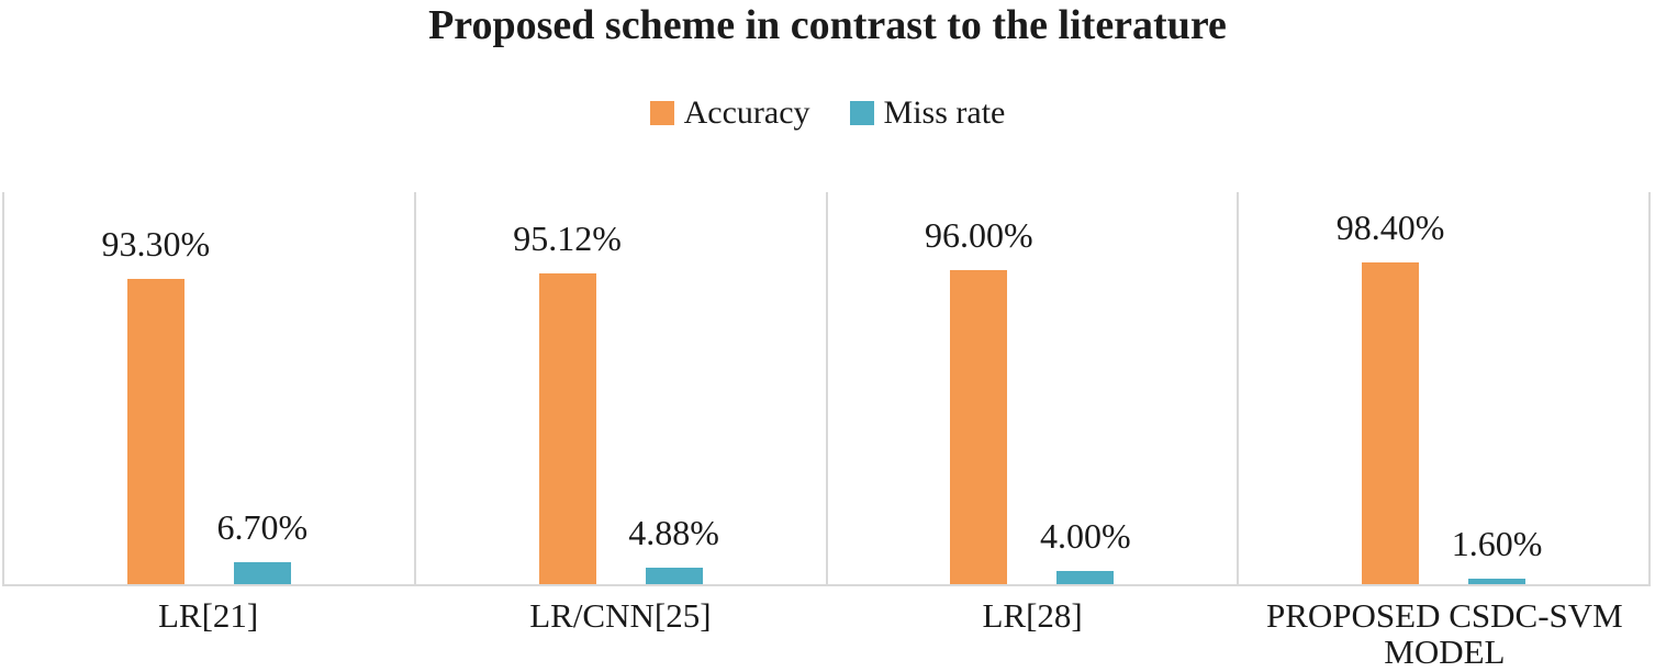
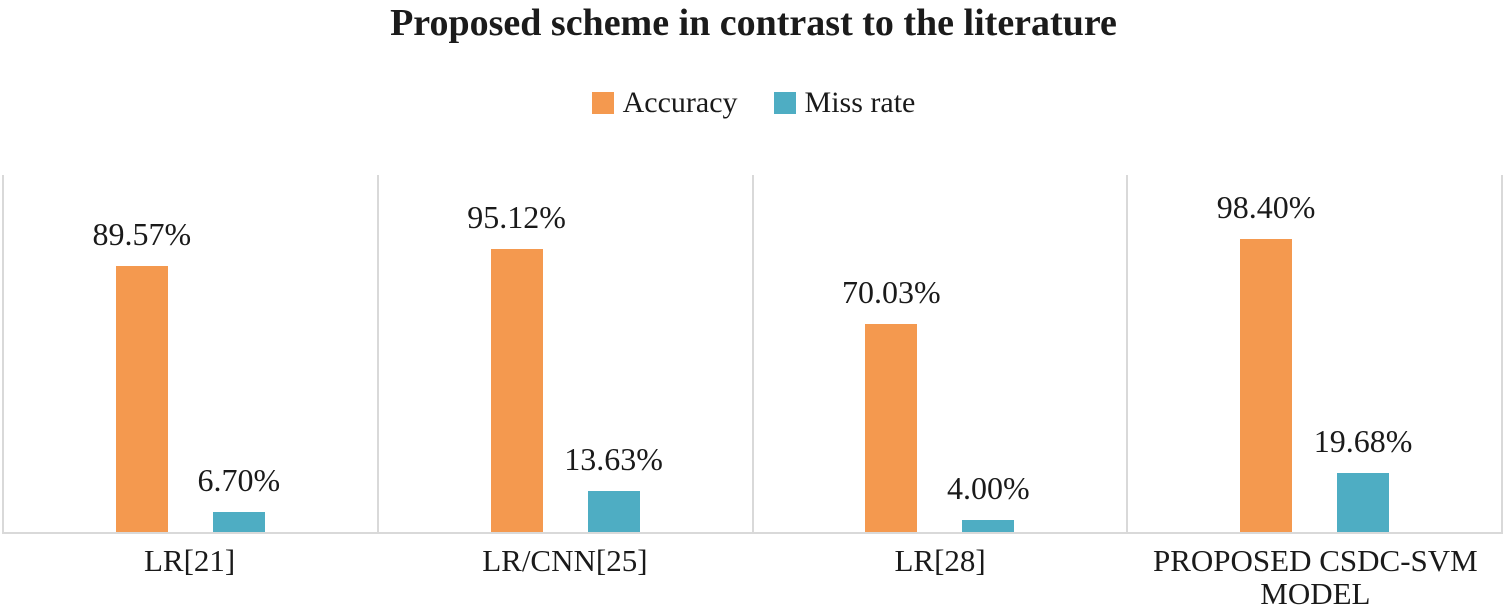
Accuracy/LR[21]: 93.30% -> 89.57%
Miss rate/LR/CNN[25]: 4.88% -> 13.63%
Accuracy/LR[28]: 96.00% -> 70.03%
Miss rate/PROPOSED CSDC-SVM MODEL: 1.60% -> 19.68%
